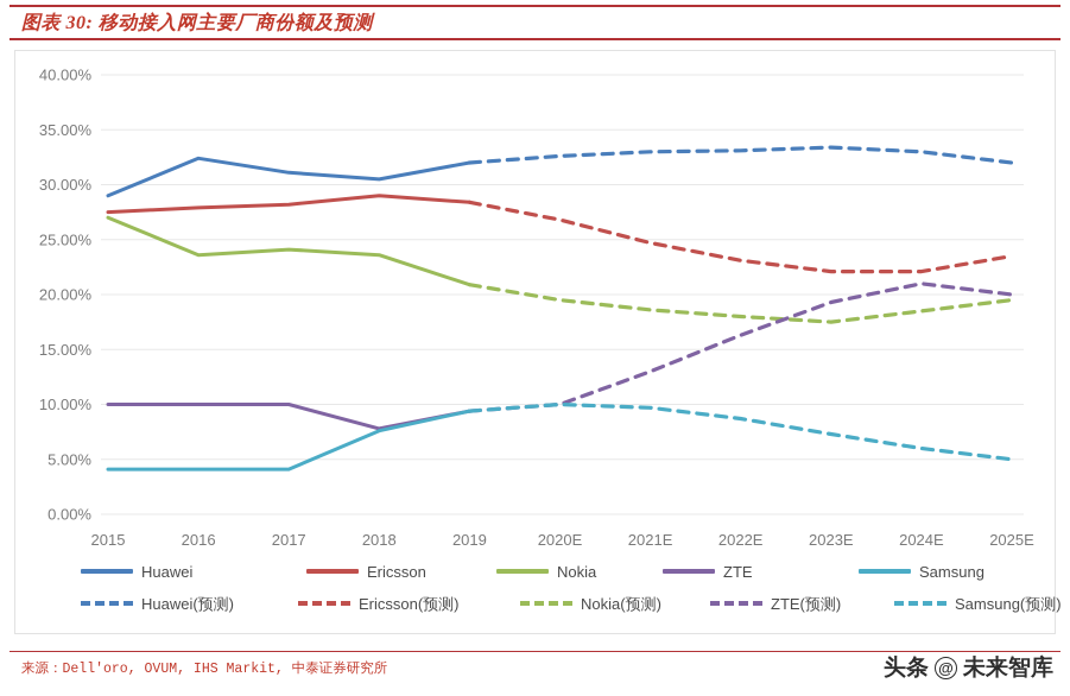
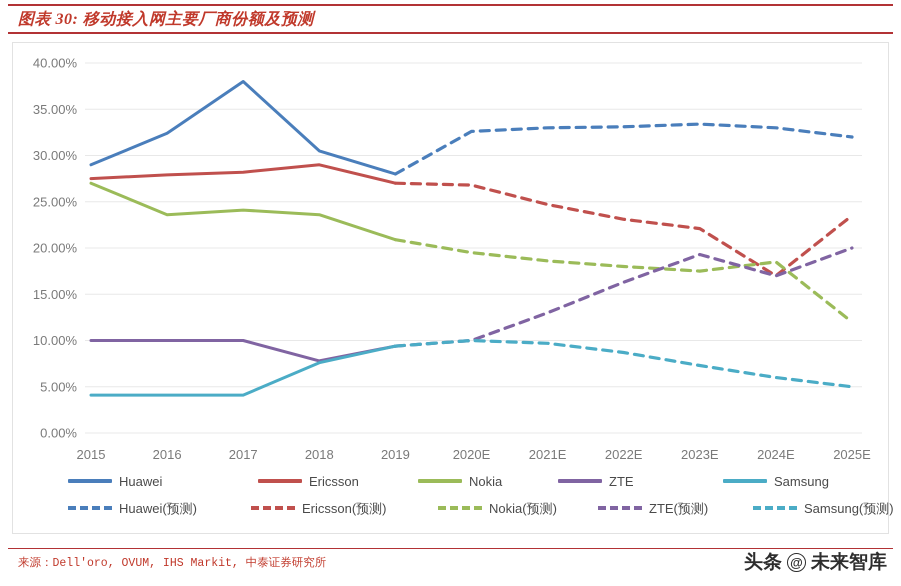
Huawei/2017: 31% -> 38%
Huawei/2019: 32% -> 28%
Ericsson/2019: 28% -> 27%
Ericsson/2024E: 22% -> 17%
ZTE/2024E: 21% -> 17%
Nokia/2025E: 20% -> 12%
